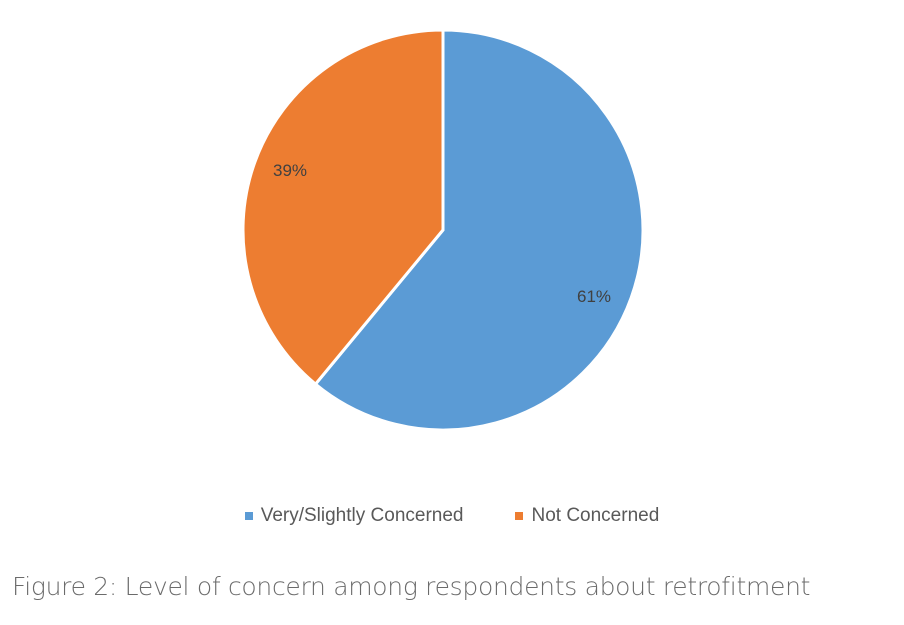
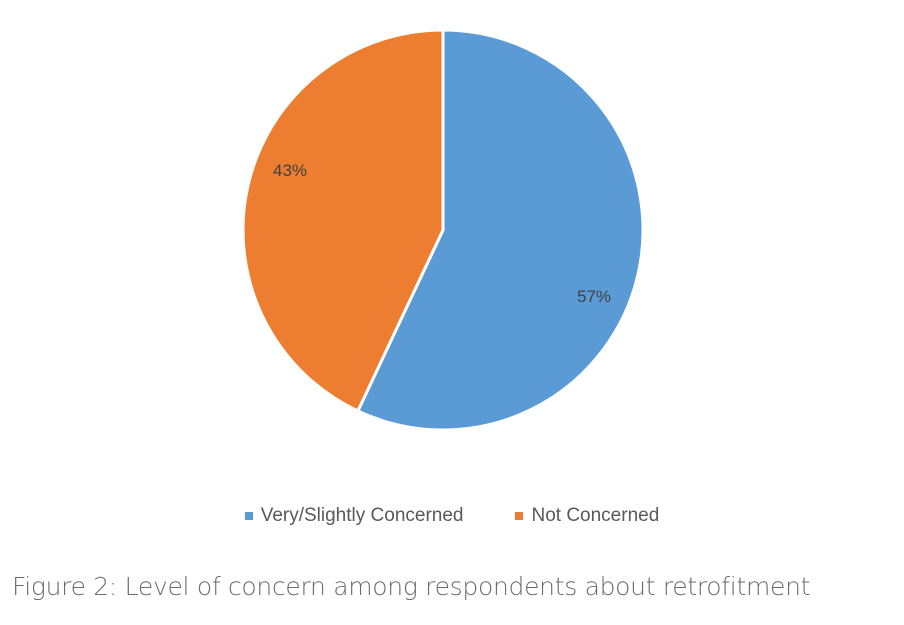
Very/Slightly Concerned: 61% -> 57%
Not Concerned: 39% -> 43%
